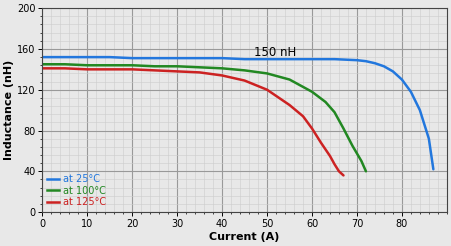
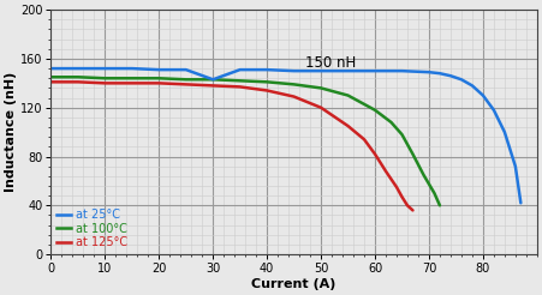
at 25°C/30: 151 -> 143
